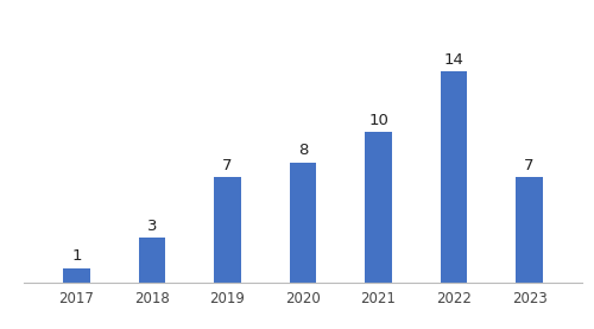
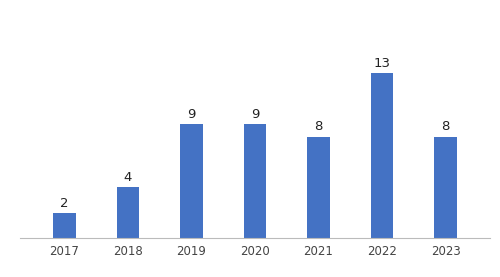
2017: 1 -> 2
2018: 3 -> 4
2019: 7 -> 9
2020: 8 -> 9
2021: 10 -> 8
2022: 14 -> 13
2023: 7 -> 8
